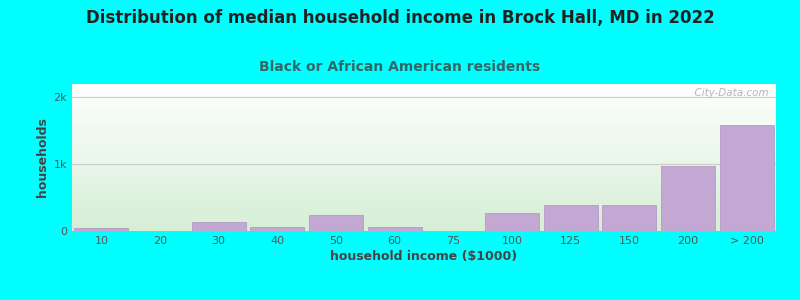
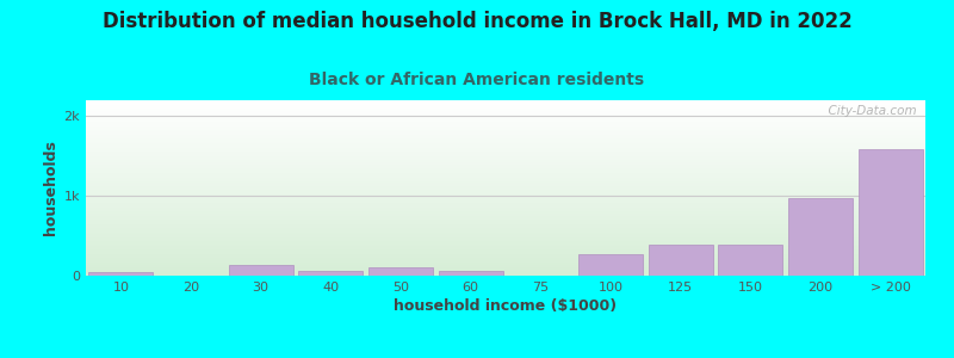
50: 0.24k -> 0.11k
